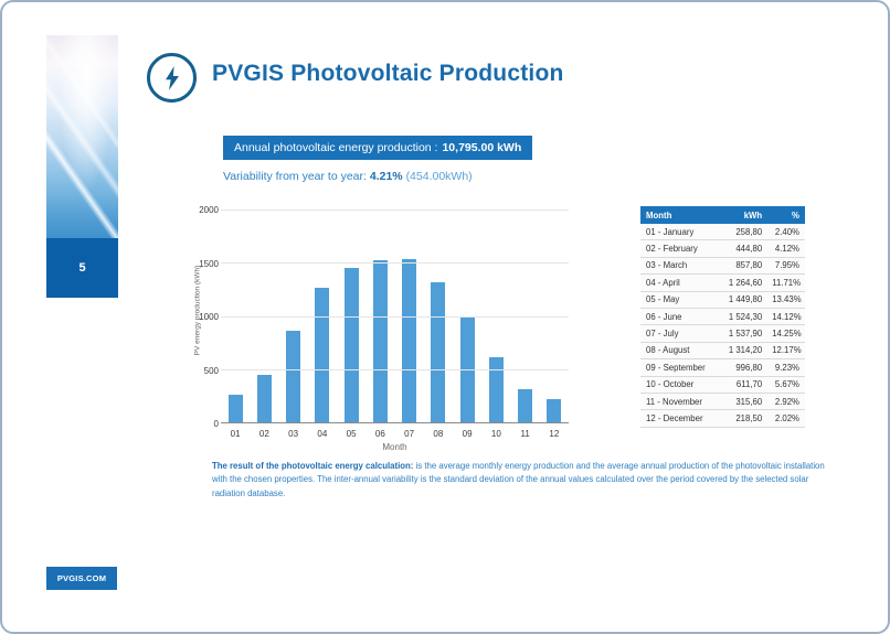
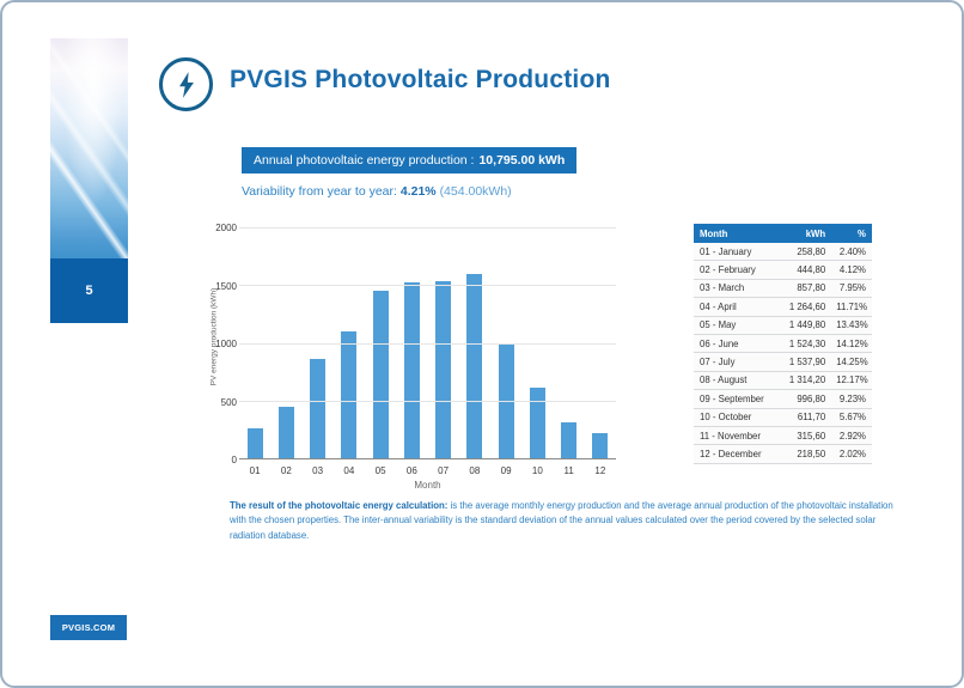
04: 1300 -> 1100
08: 1300 -> 1600
